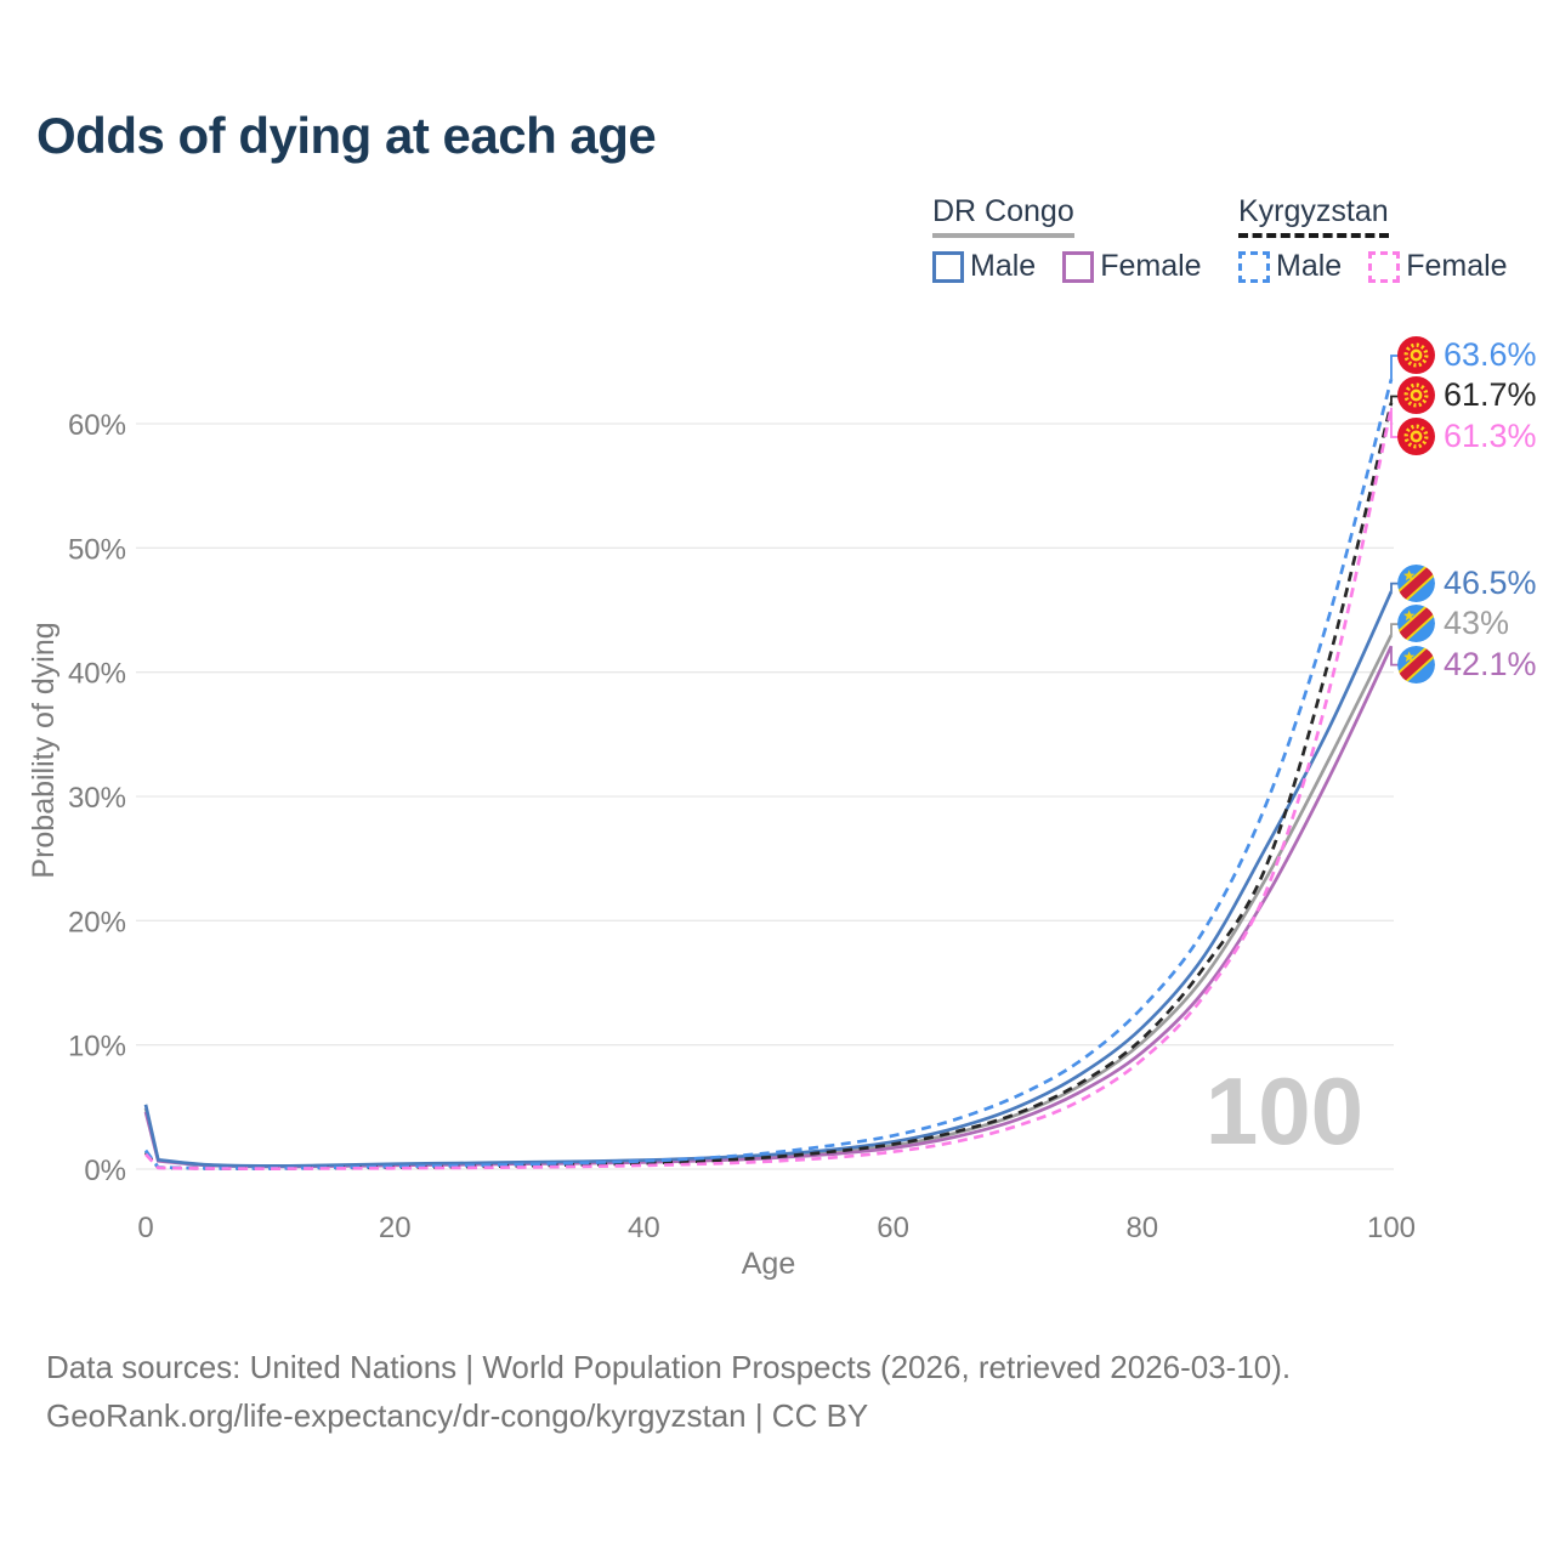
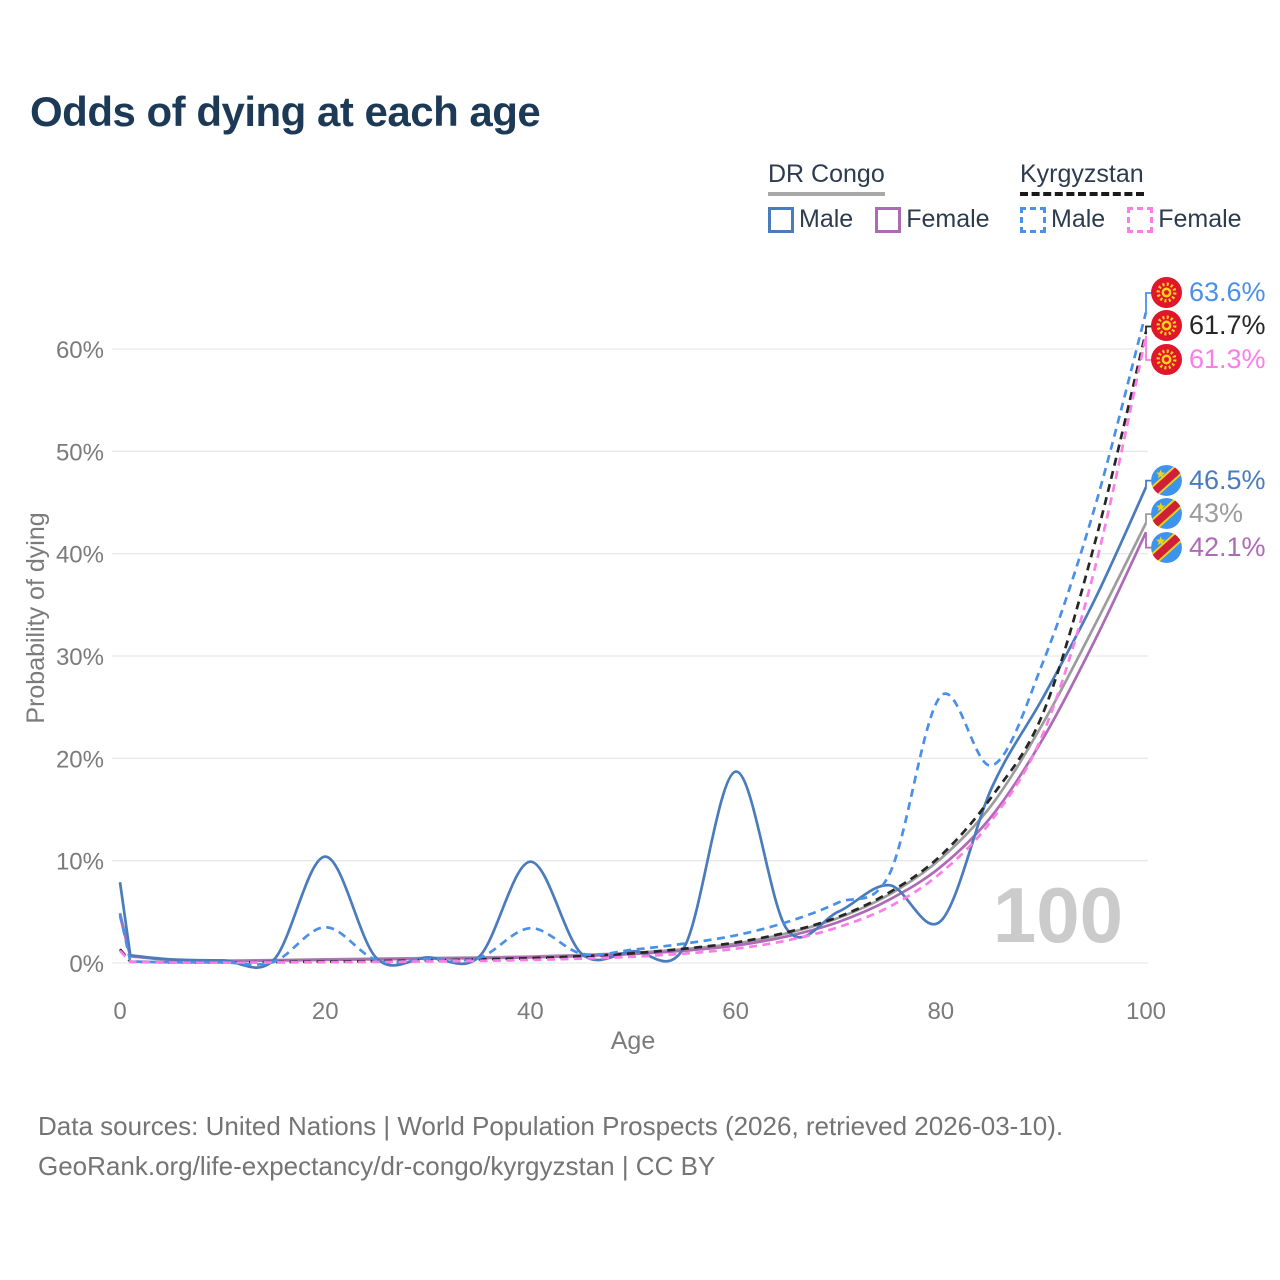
DR Congo Male/0: 5.2% -> 7.9%
Kyrgyzstan Male/0: 1.5% -> 4.8%
DR Congo Male/20: 0.4% -> 10.4%
Kyrgyzstan Male/20: 0.2% -> 3.5%
DR Congo Male/40: 0.7% -> 9.9%
Kyrgyzstan Male/40: 0.7% -> 3.4%
DR Congo Male/60: 2.2% -> 18.7%
DR Congo Male/80: 11.4% -> 4.1%
Kyrgyzstan Male/80: 13.0% -> 26.1%
